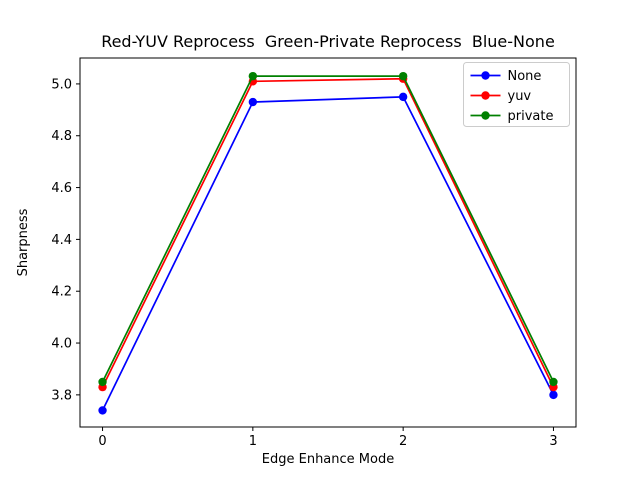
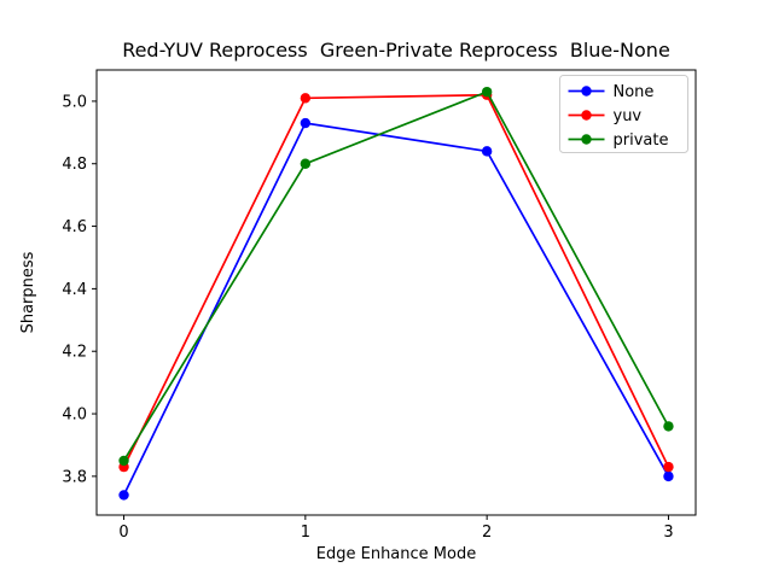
private/1: 5.03 -> 4.80
None/2: 4.95 -> 4.84
private/3: 3.85 -> 3.96
